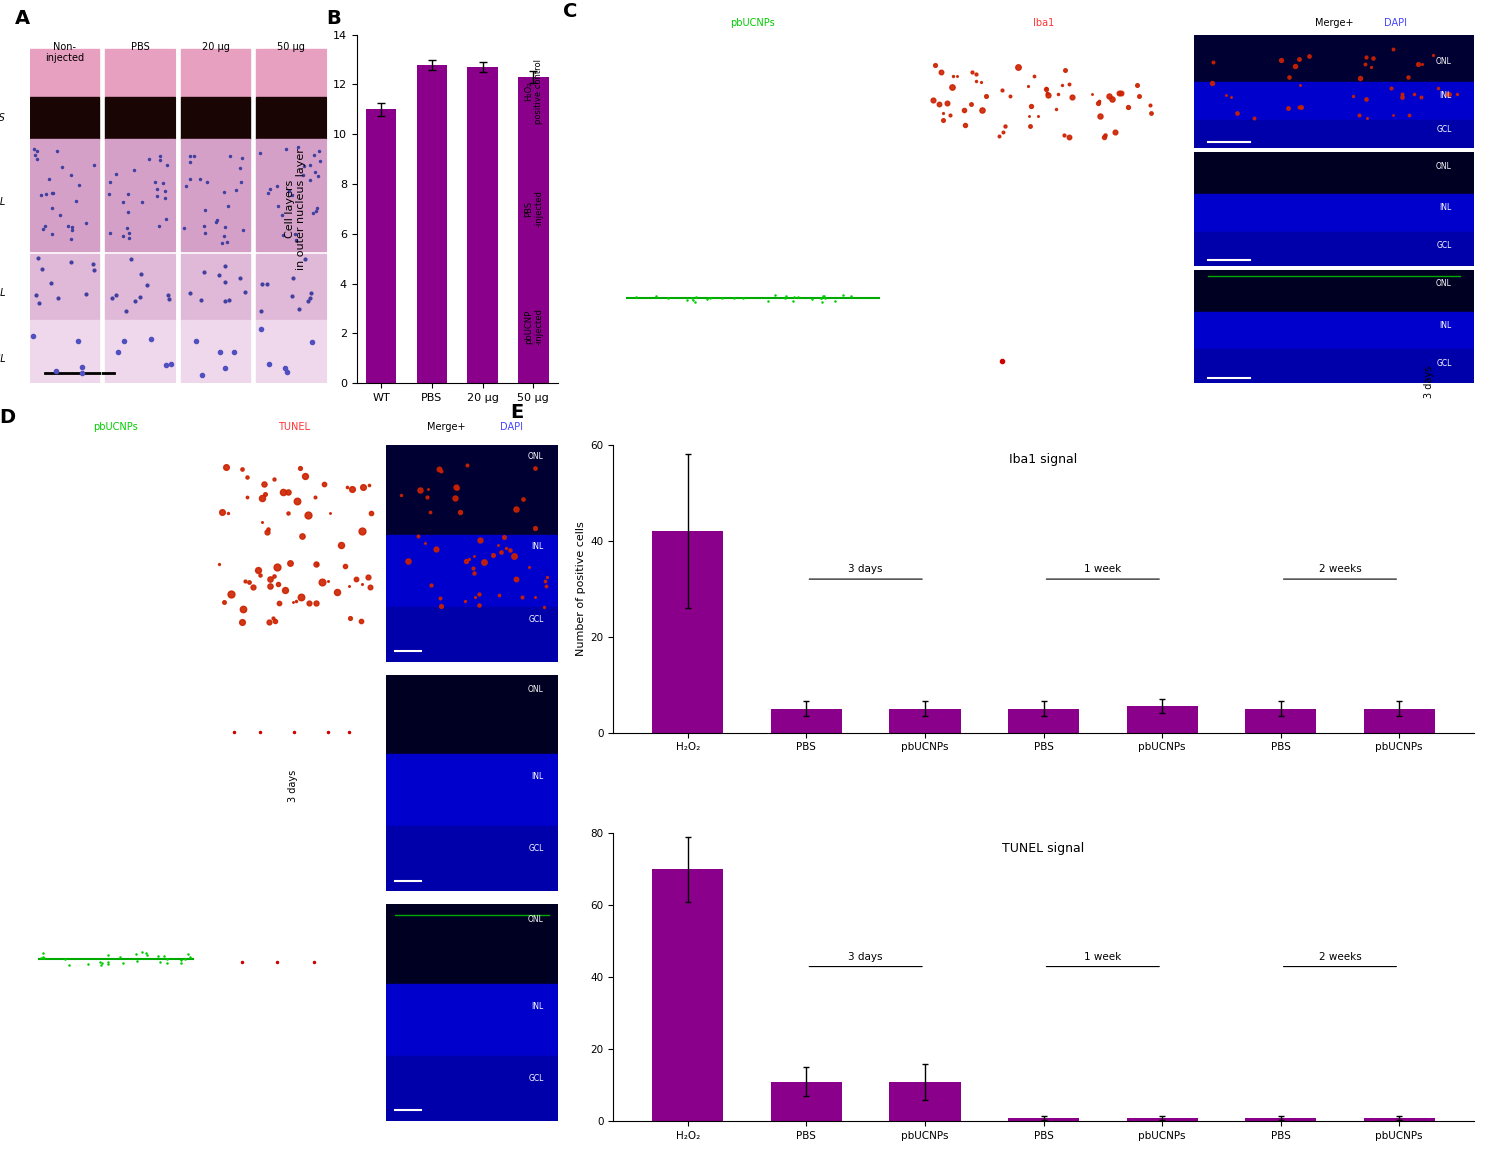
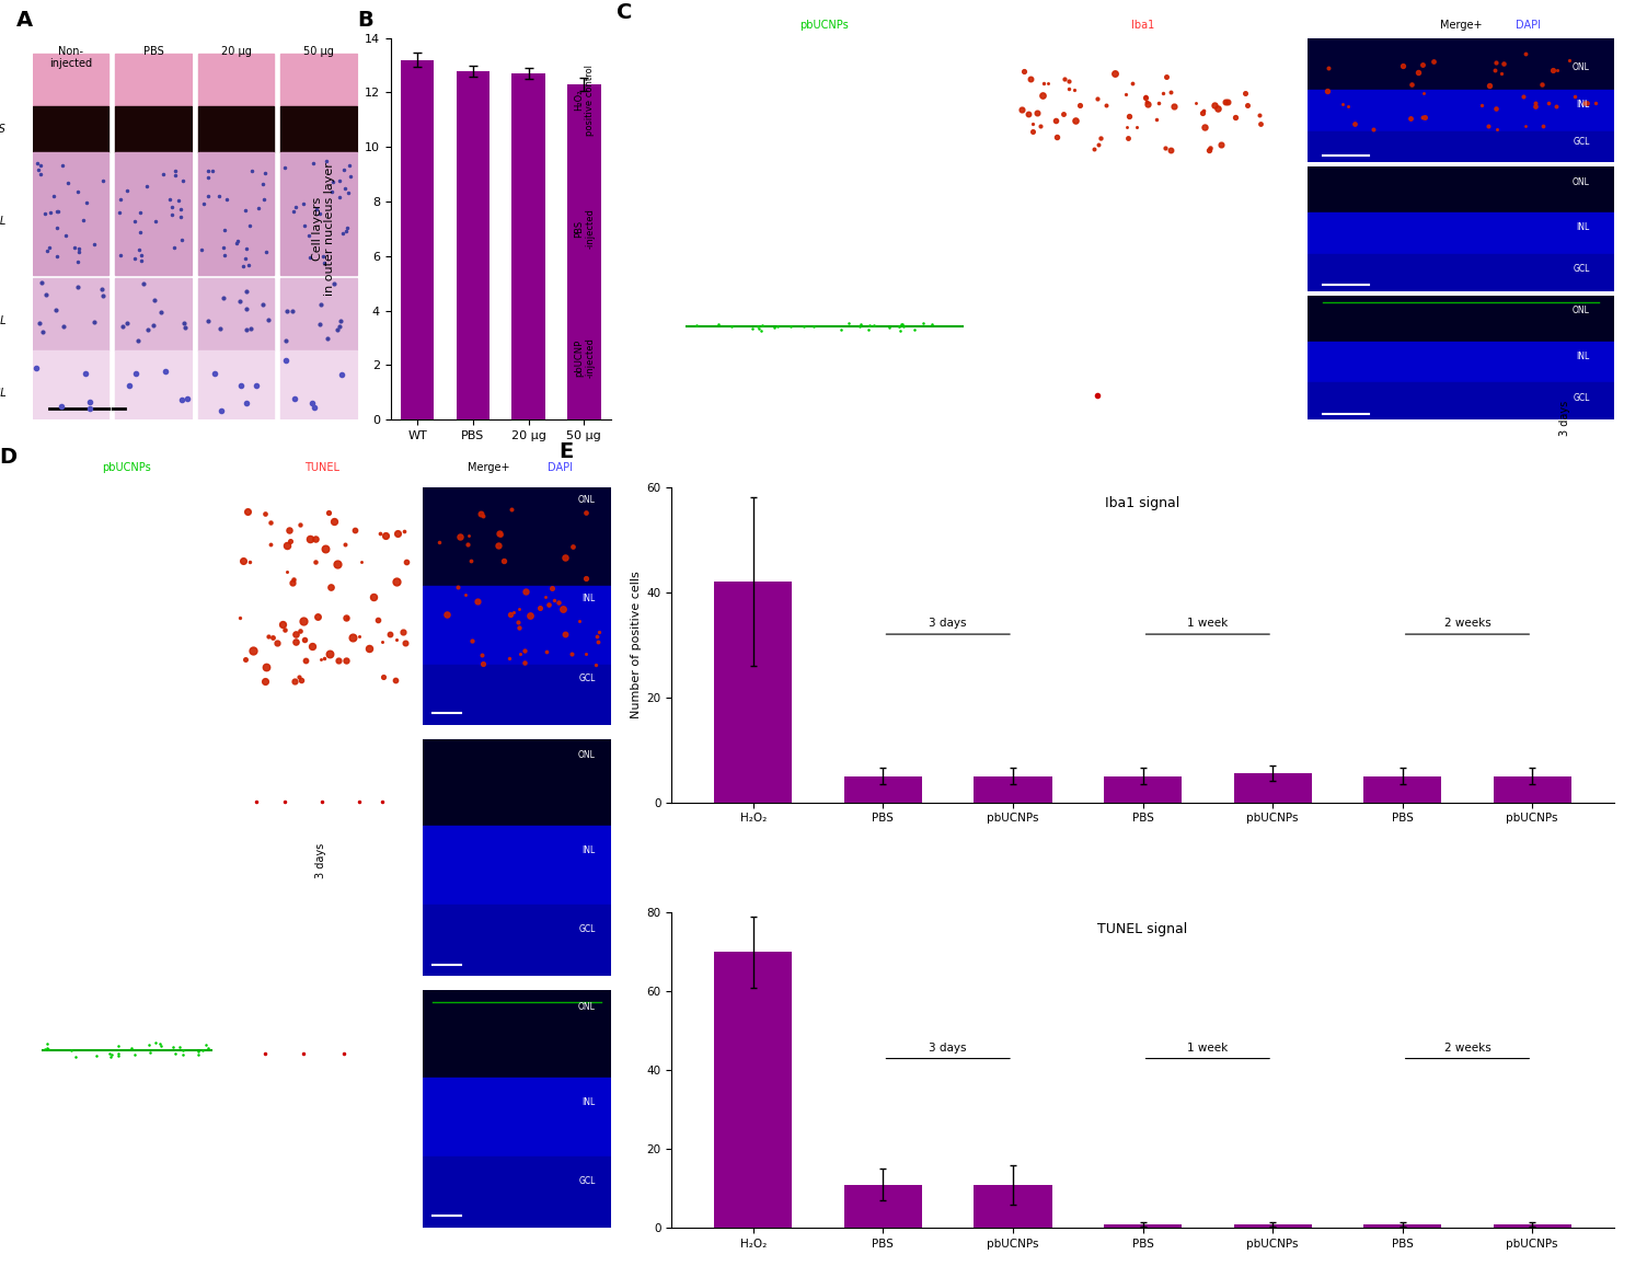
WT: 11.0 -> 13.2
